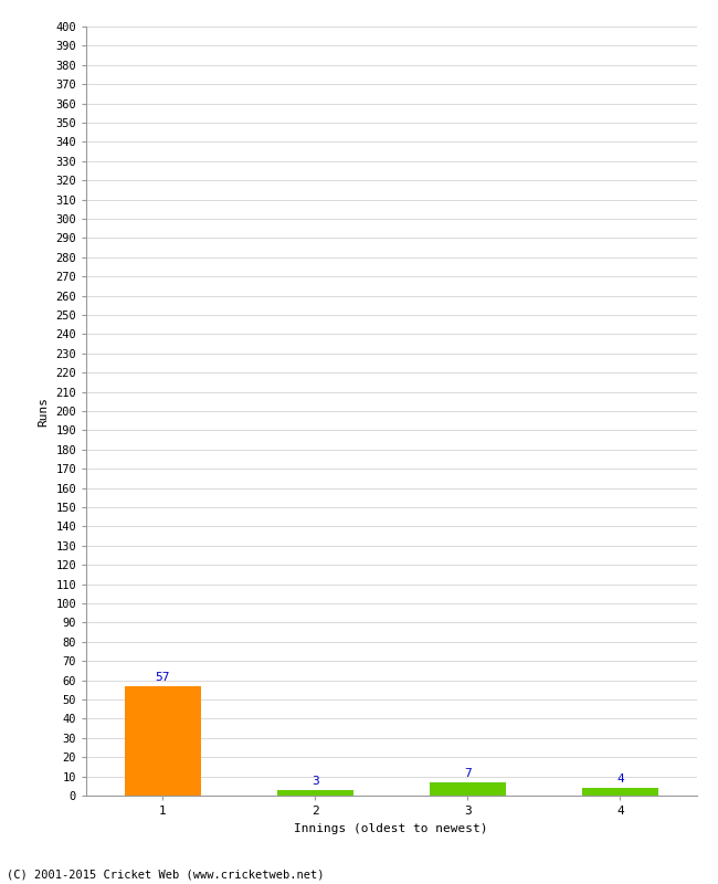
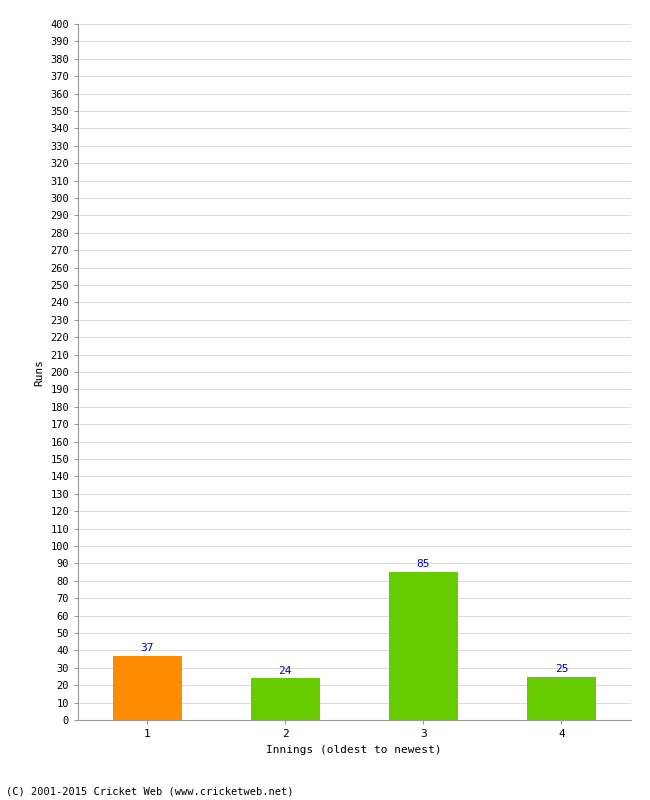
1: 57 -> 37
2: 3 -> 24
3: 7 -> 85
4: 4 -> 25
